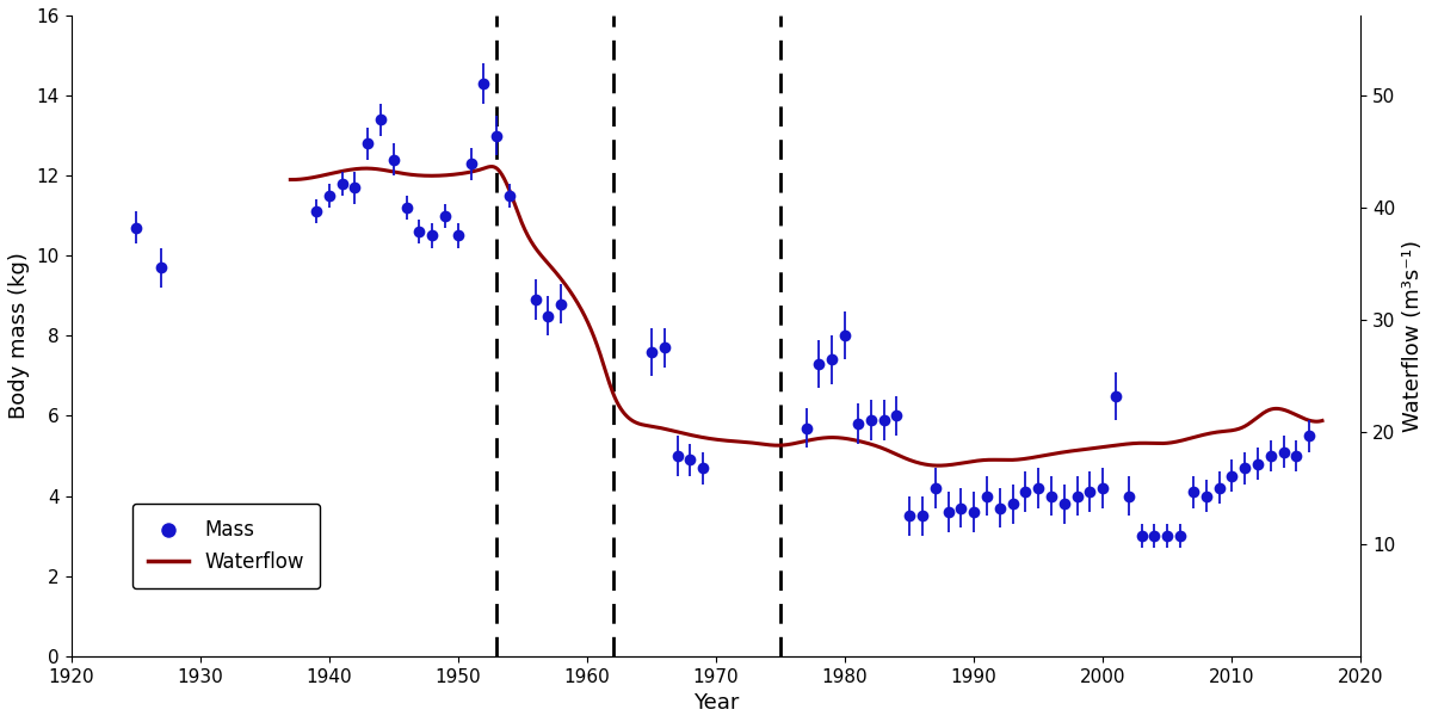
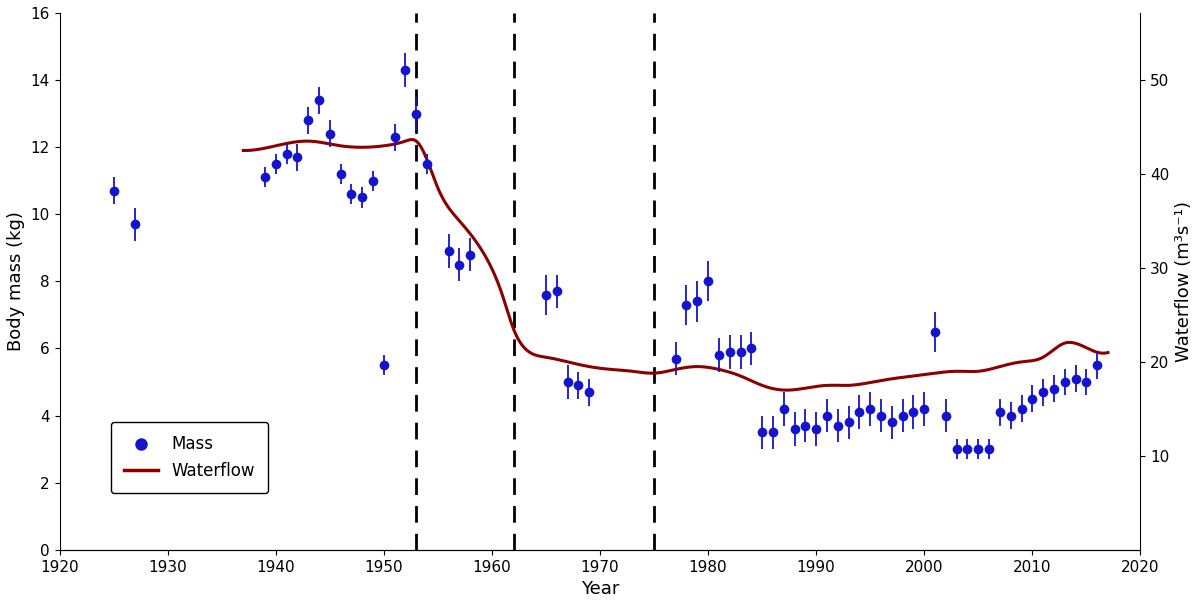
Mass/1950: 10.5 -> 5.5
